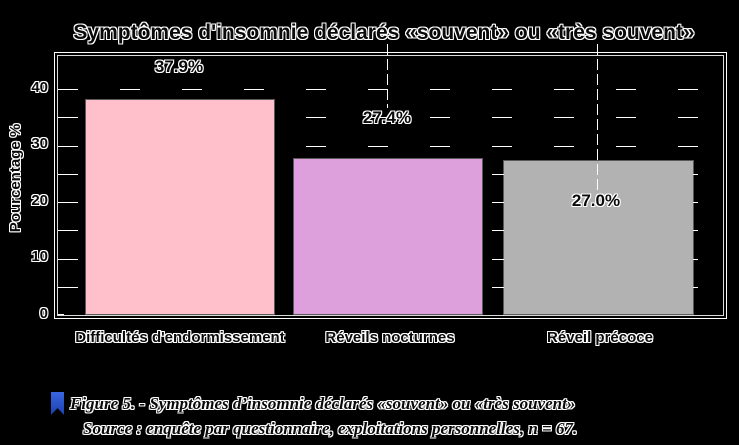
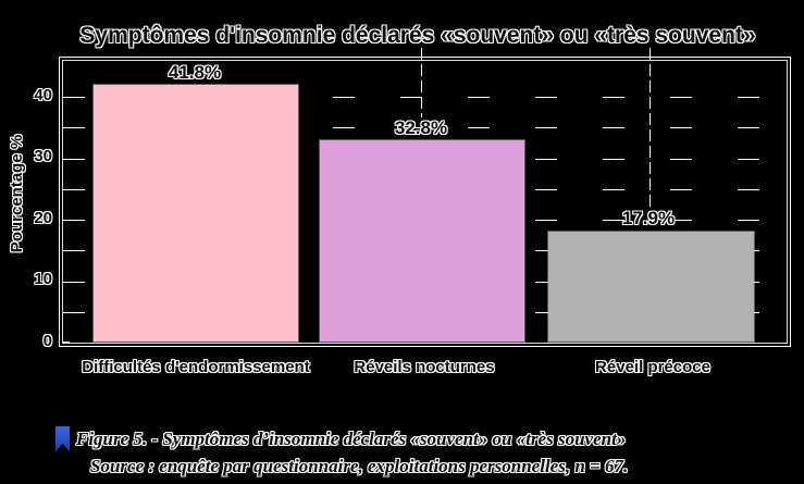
Difficultés d'endormissement: 37.9% -> 41.8%
Réveils nocturnes: 27.4% -> 32.8%
Réveil précoce: 27.0% -> 17.9%
